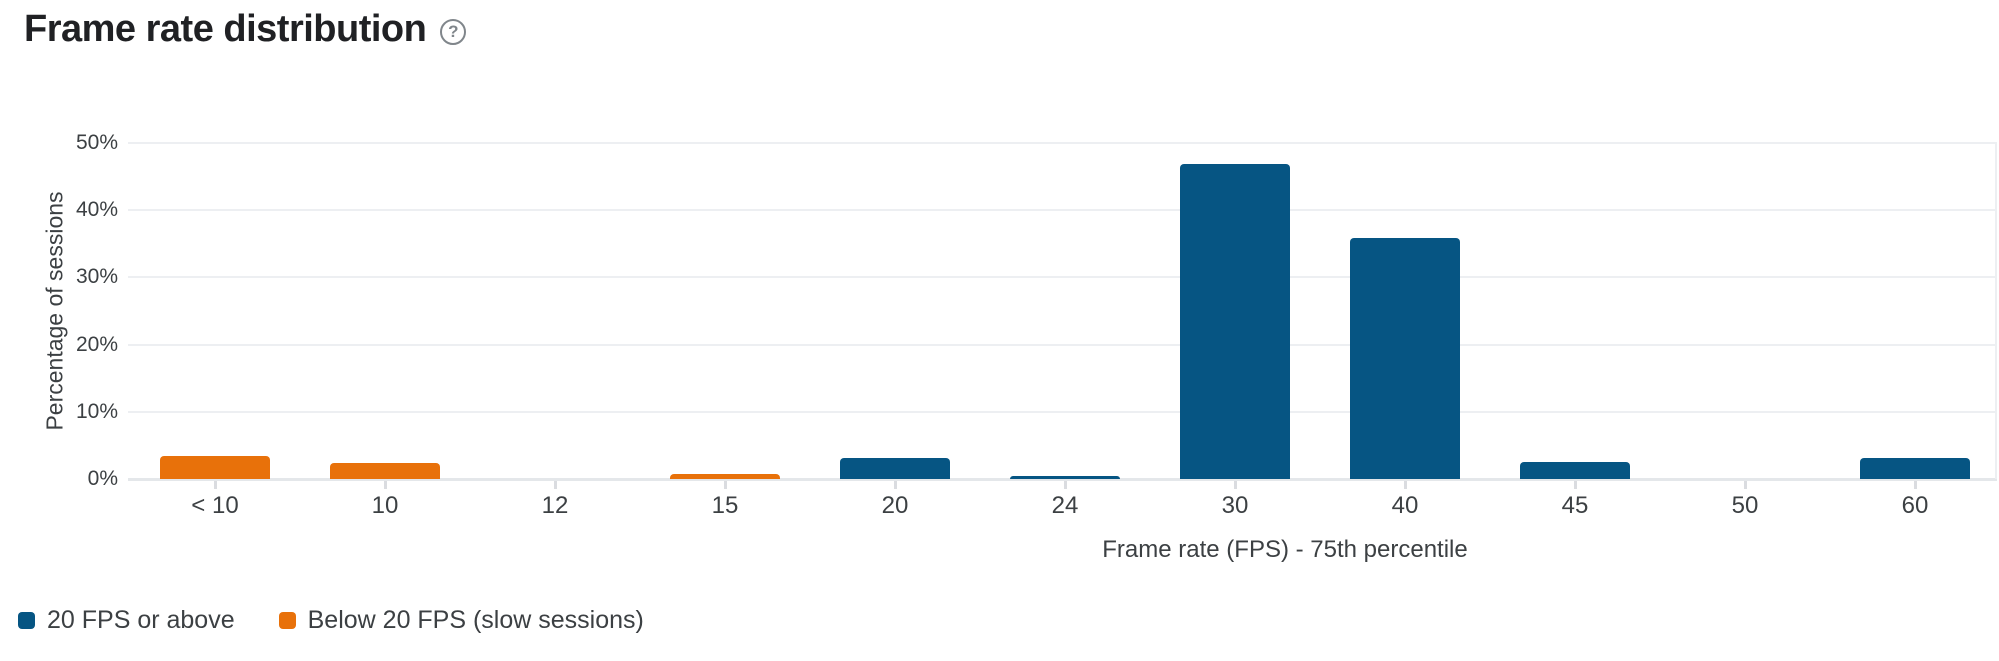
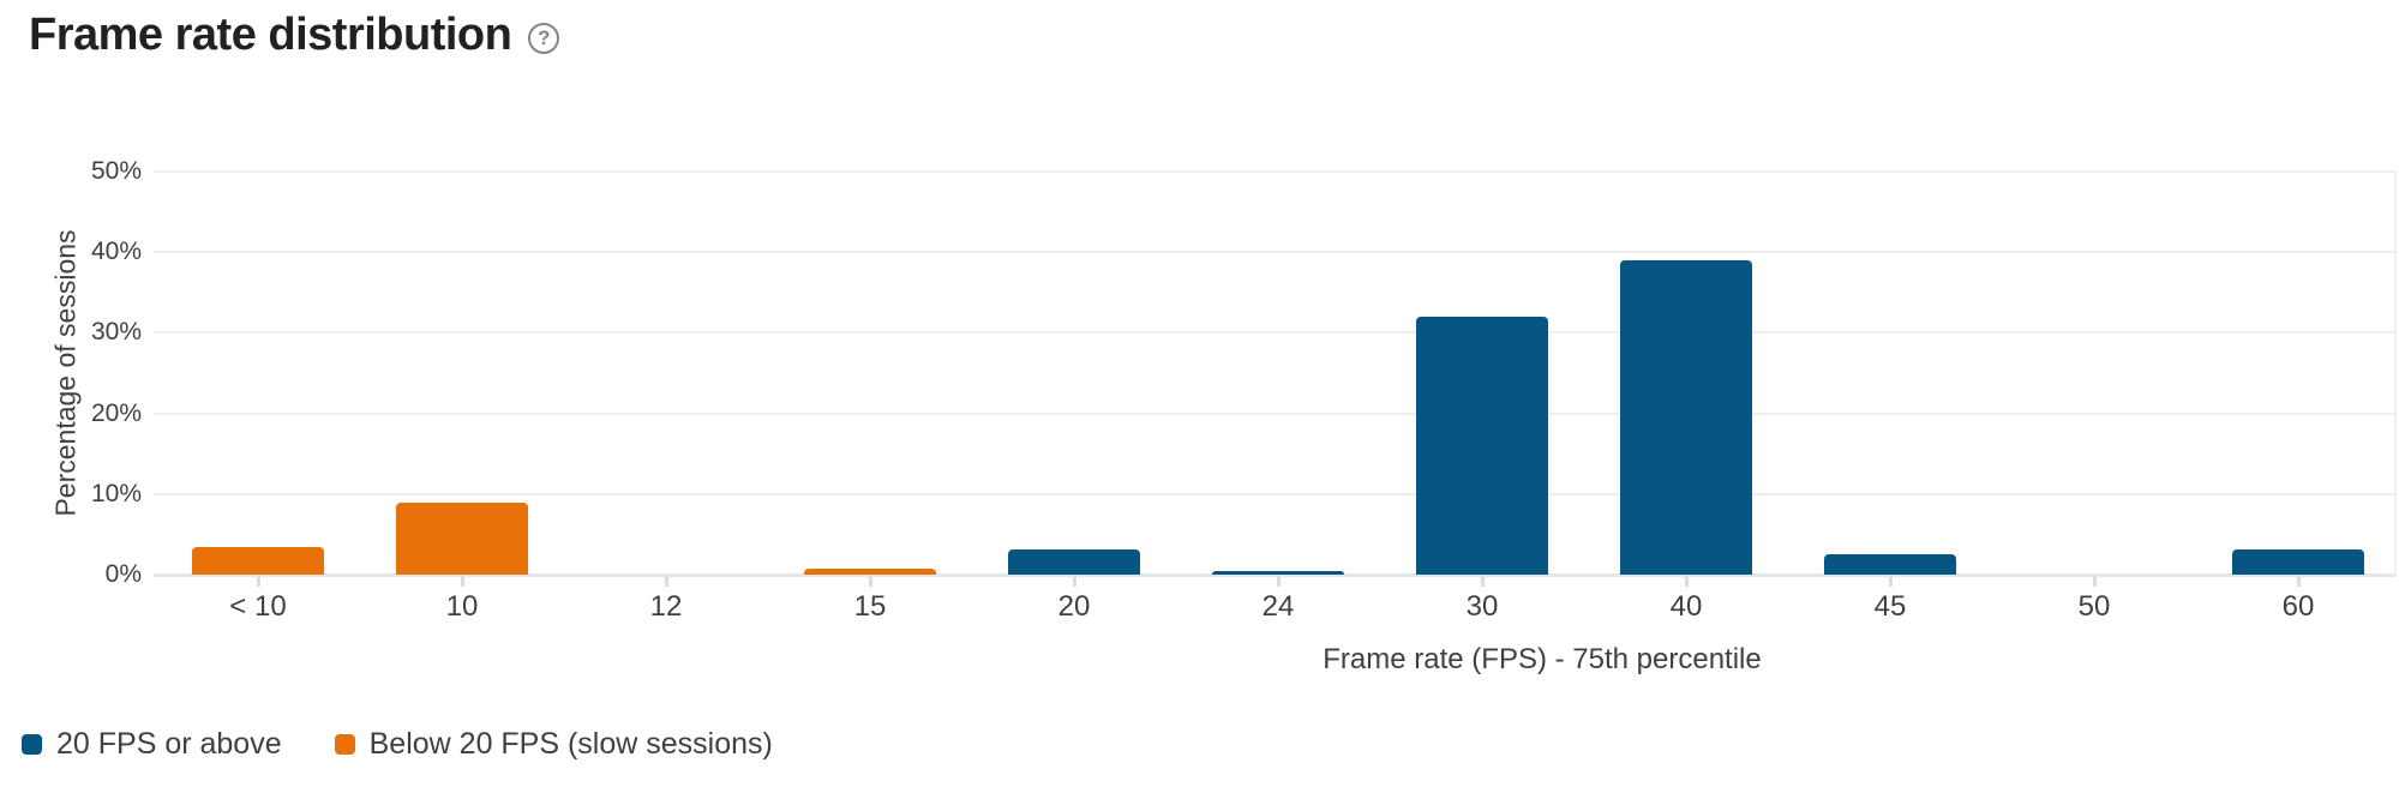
Below 20 FPS (slow sessions)/10: 2% -> 9%
20 FPS or above/30: 47% -> 32%
20 FPS or above/40: 36% -> 39%
